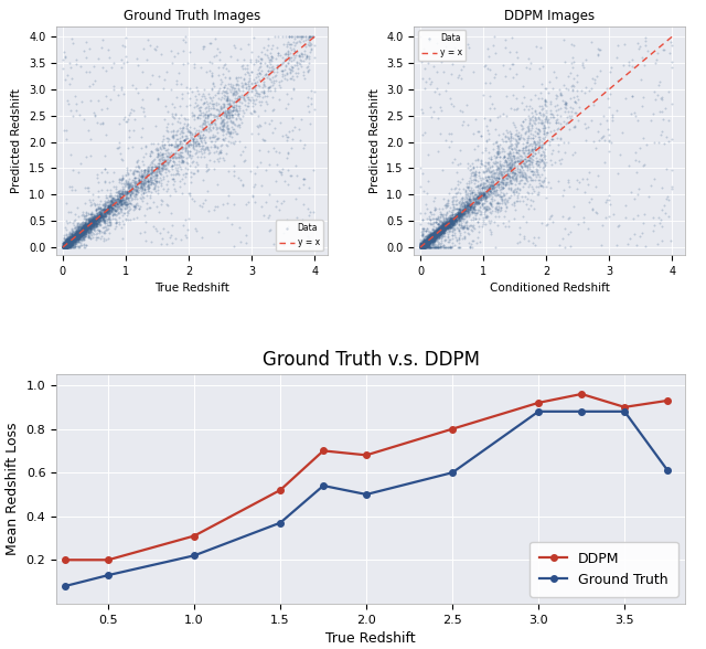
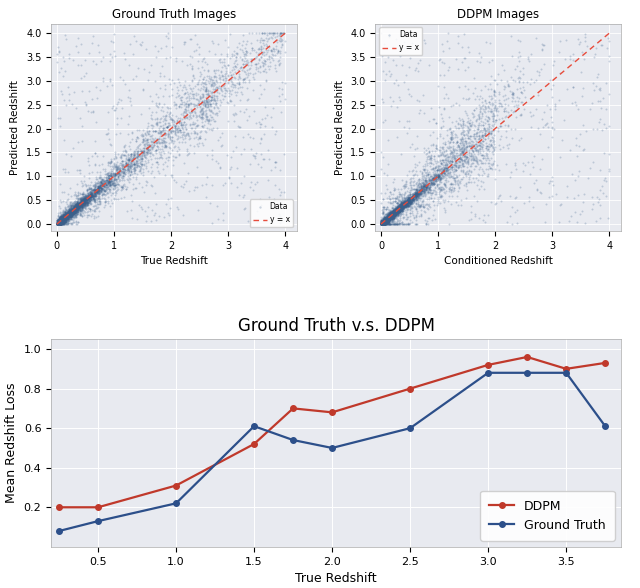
Ground Truth v.s. DDPM/Ground Truth/1.5: 0.37 -> 0.61
